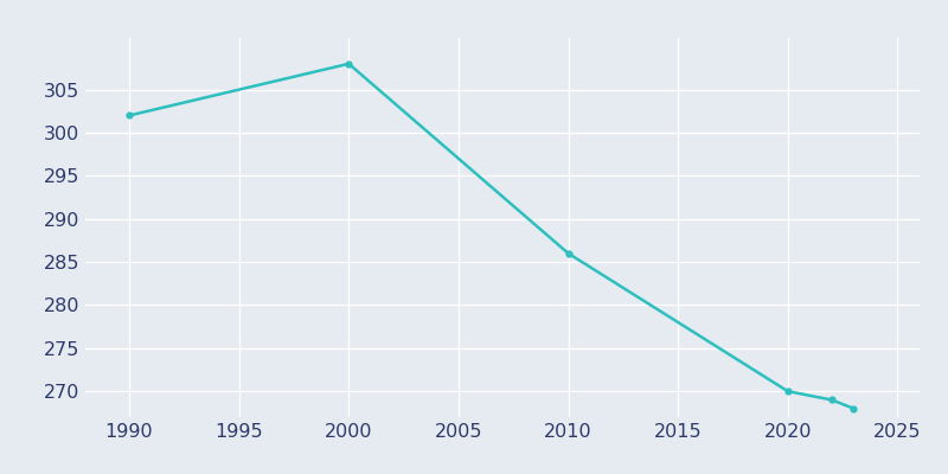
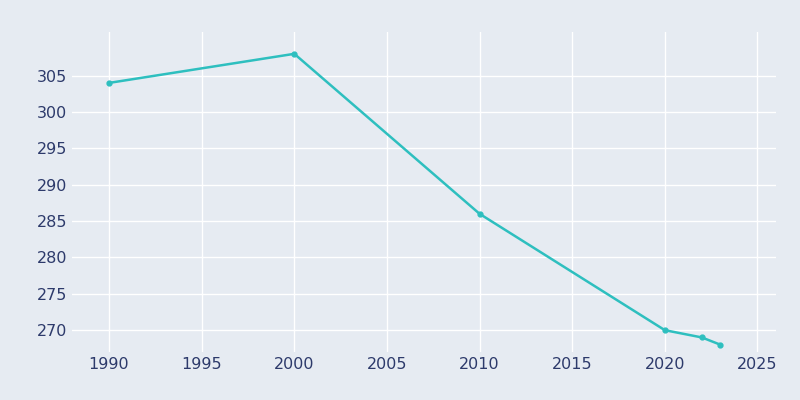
1990: 302 -> 304
